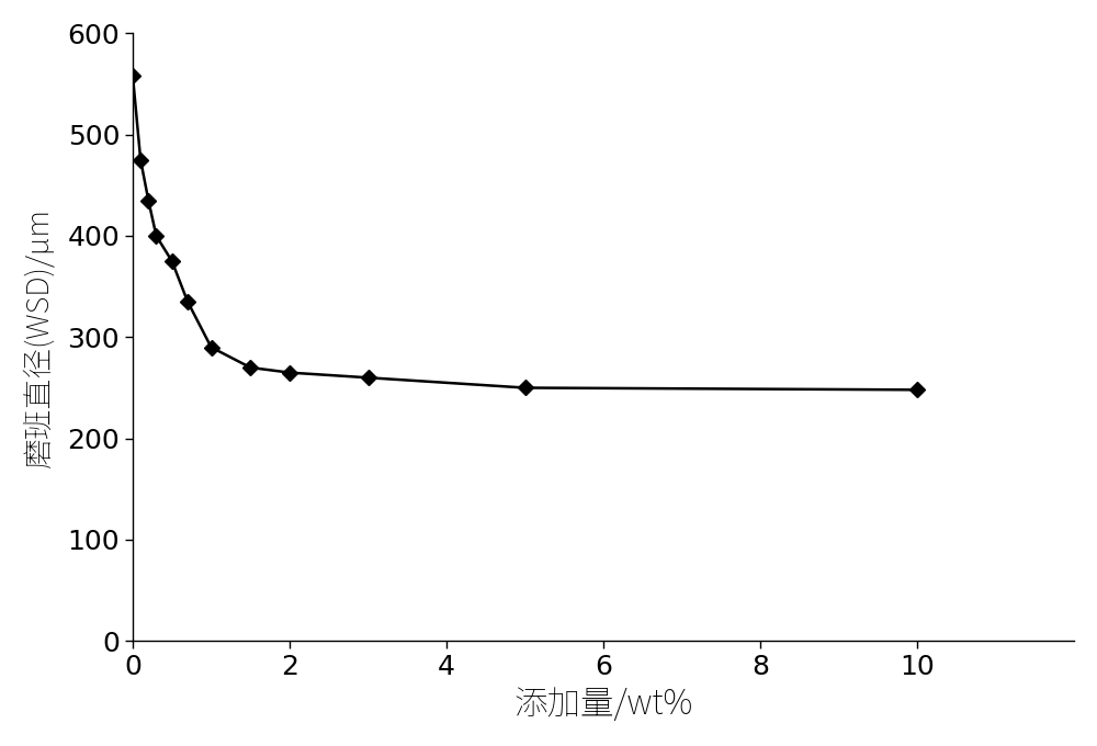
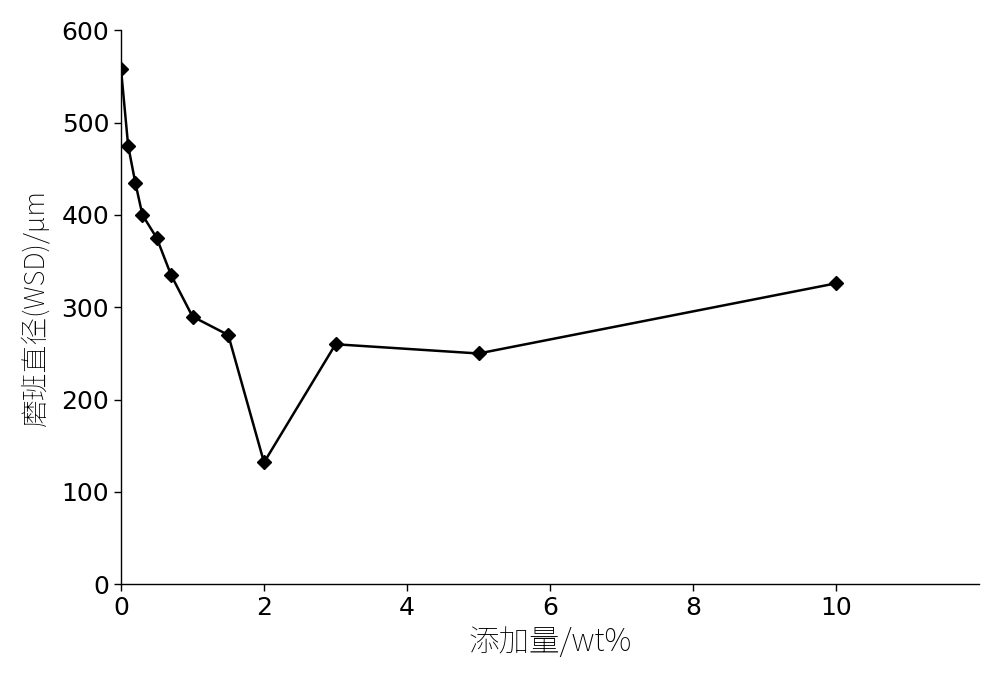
2: 265 -> 132
10: 248 -> 326
